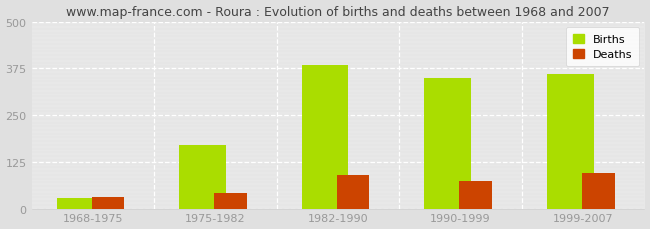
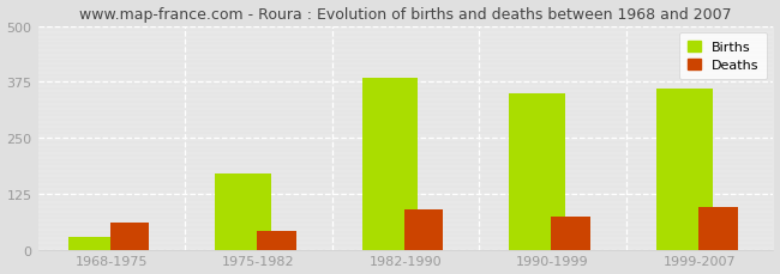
Deaths/1968-1975: 32 -> 60
